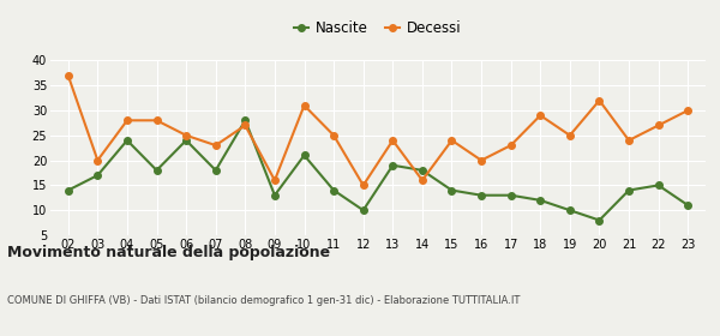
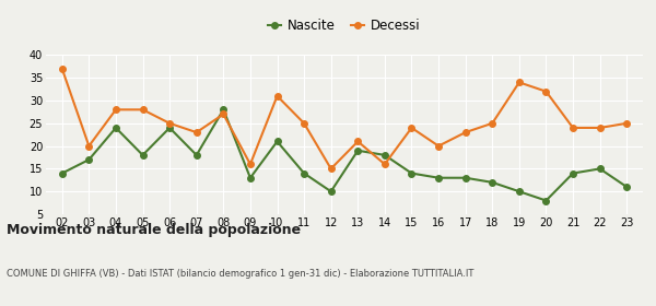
Decessi/13: 24 -> 21
Decessi/18: 29 -> 25
Decessi/19: 25 -> 34
Decessi/22: 27 -> 24
Decessi/23: 30 -> 25
